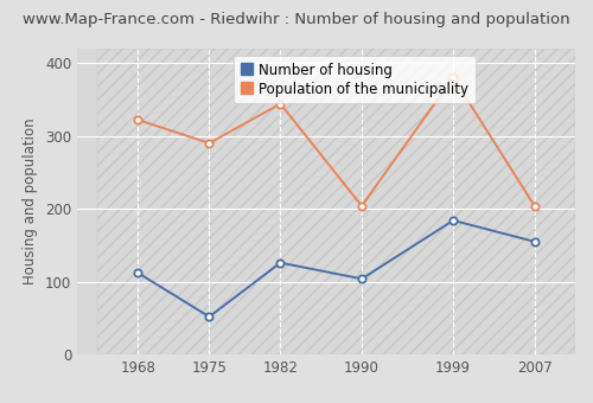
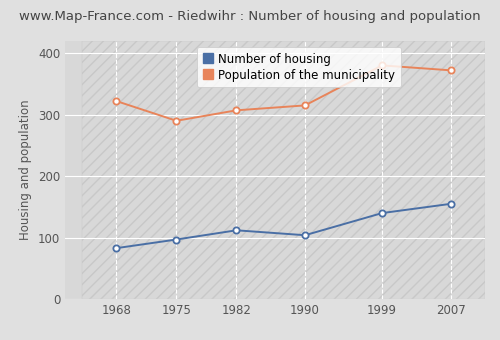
Number of housing/1968: 112 -> 83
Number of housing/1975: 52 -> 97
Number of housing/1982: 126 -> 112
Population of the municipality/1982: 344 -> 307
Population of the municipality/1990: 204 -> 315
Number of housing/1999: 184 -> 140
Population of the municipality/2007: 204 -> 372
